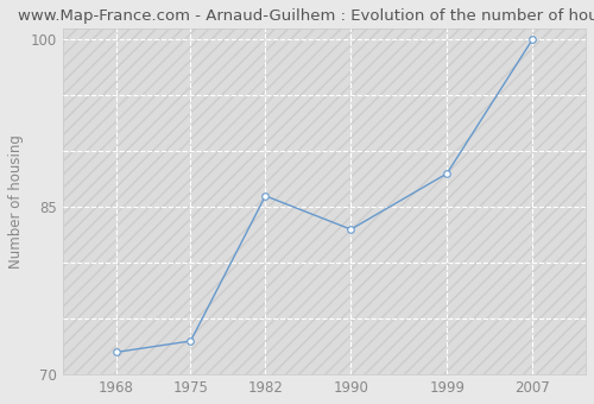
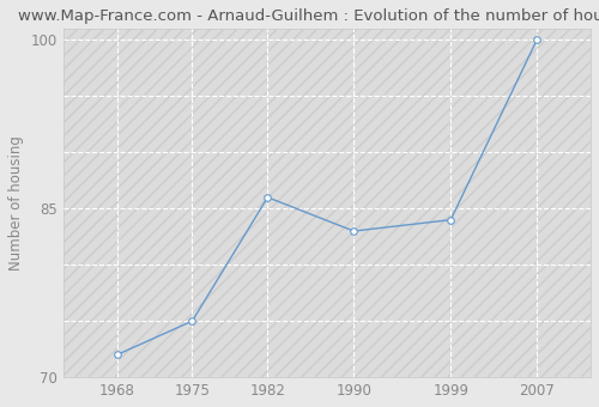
1975: 73 -> 75
1999: 88 -> 84
